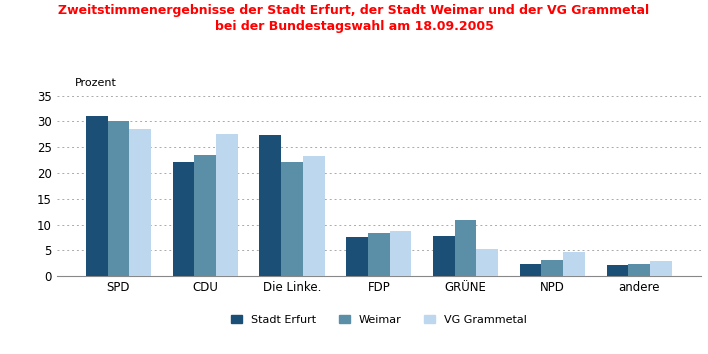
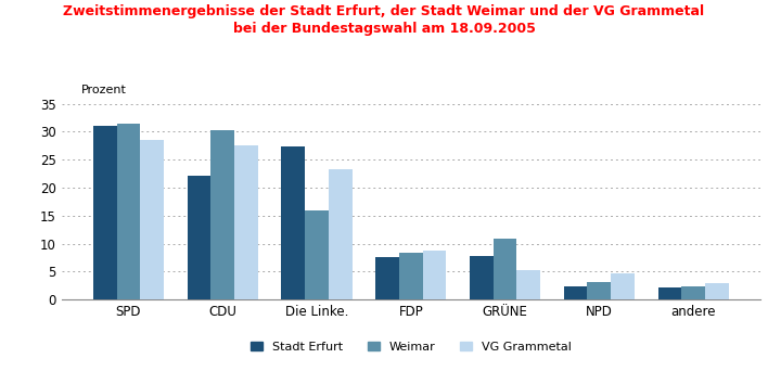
Weimar/SPD: 30.1 -> 31.4
Weimar/CDU: 23.5 -> 30.2
Weimar/Die Linke.: 22.1 -> 16.0
